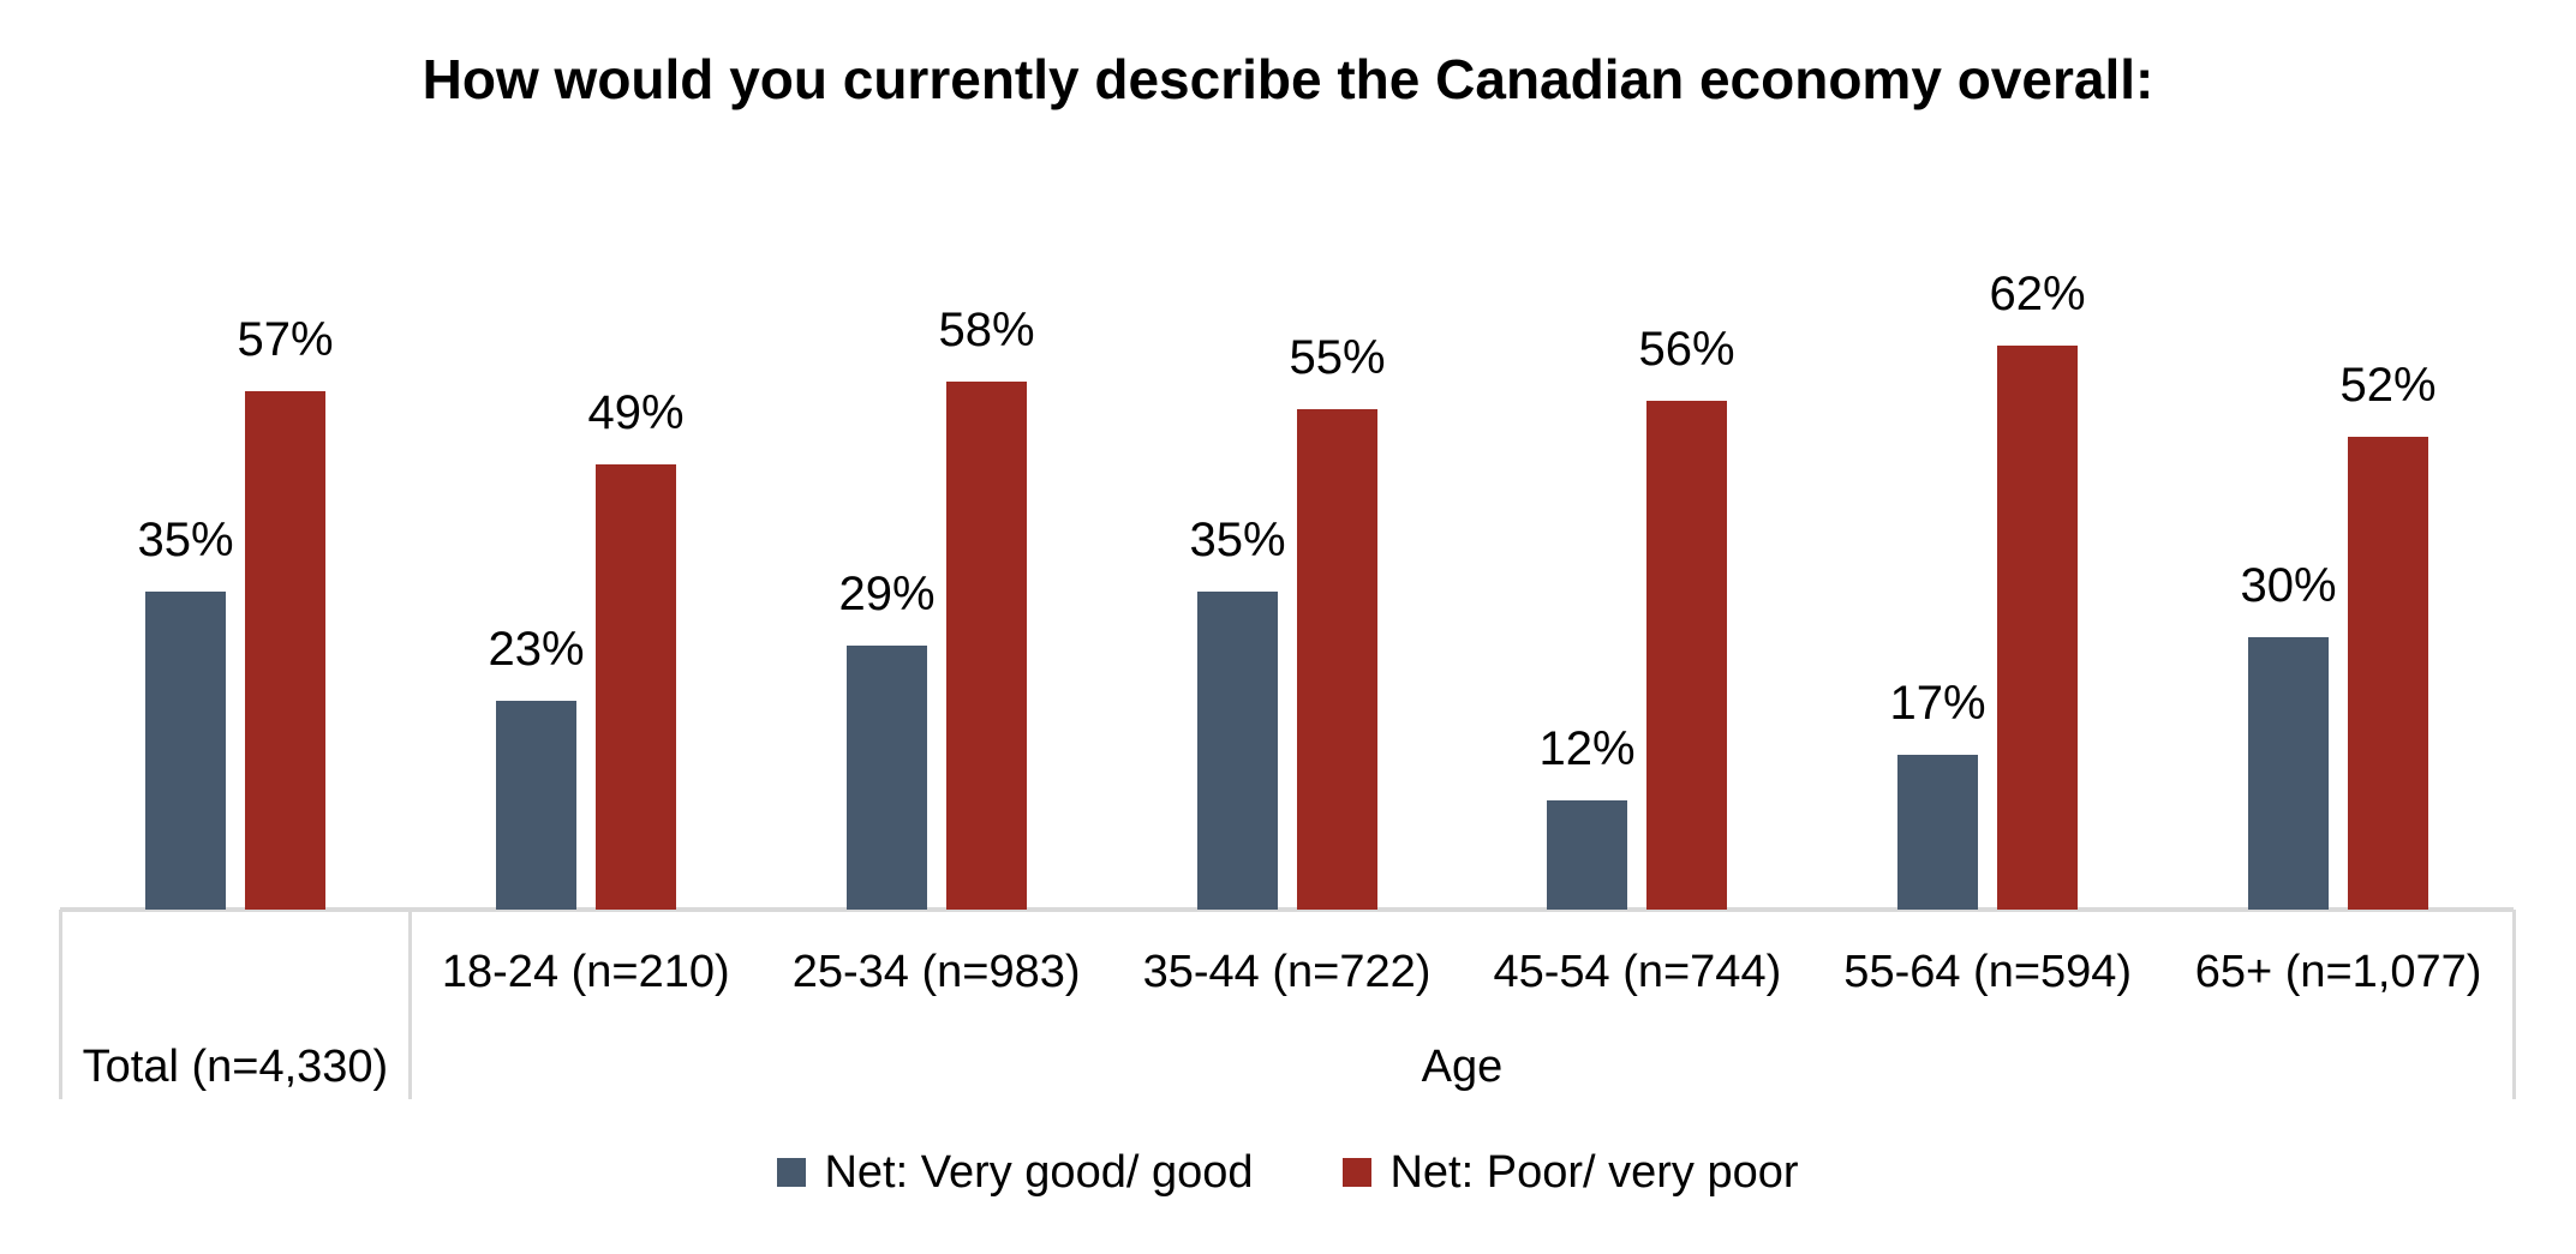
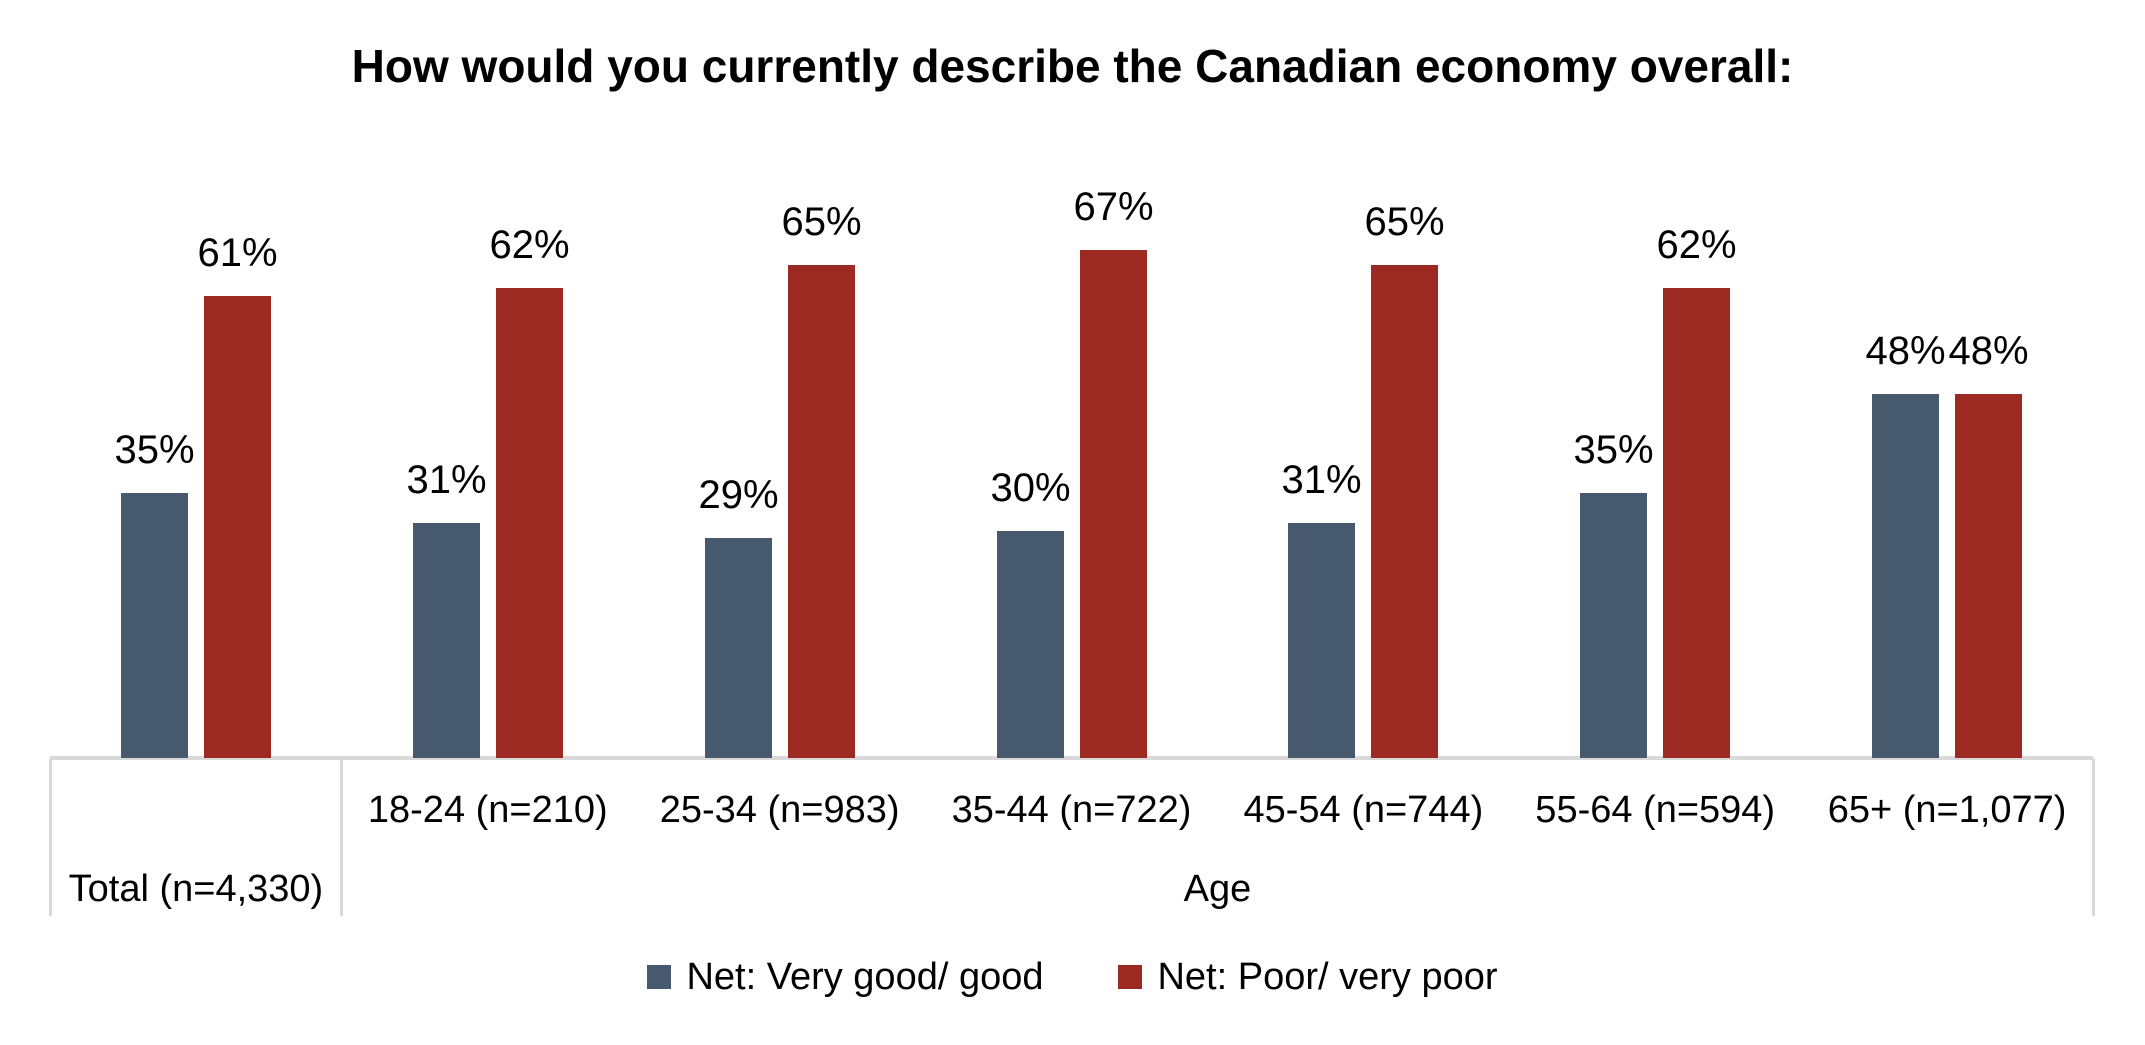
Net: Poor/ very poor/Total (n=4,330): 57% -> 61%
Net: Very good/ good/18-24 (n=210): 23% -> 31%
Net: Poor/ very poor/18-24 (n=210): 49% -> 62%
Net: Poor/ very poor/25-34 (n=983): 58% -> 65%
Net: Very good/ good/35-44 (n=722): 35% -> 30%
Net: Poor/ very poor/35-44 (n=722): 55% -> 67%
Net: Very good/ good/45-54 (n=744): 12% -> 31%
Net: Poor/ very poor/45-54 (n=744): 56% -> 65%
Net: Very good/ good/55-64 (n=594): 17% -> 35%
Net: Very good/ good/65+ (n=1,077): 30% -> 48%
Net: Poor/ very poor/65+ (n=1,077): 52% -> 48%
